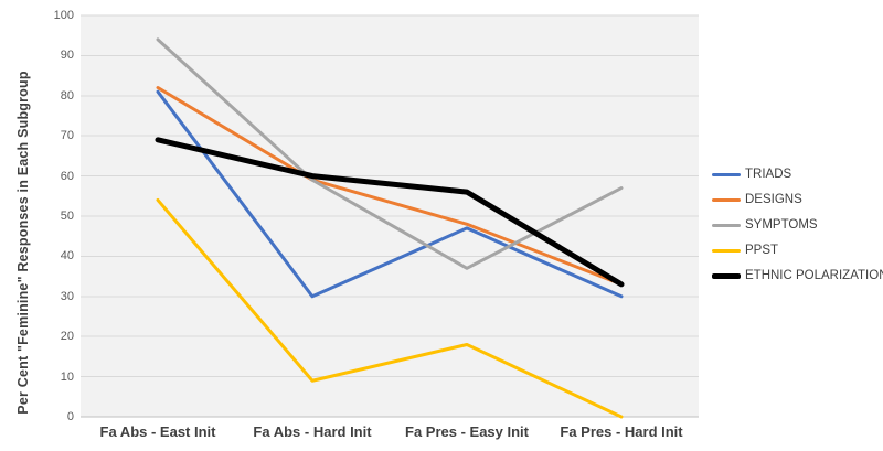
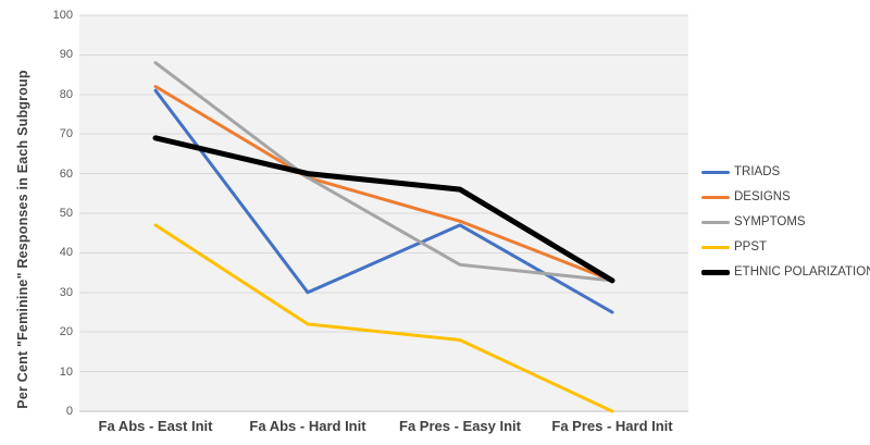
SYMPTOMS/Fa Abs - East Init: 94 -> 88
PPST/Fa Abs - East Init: 54 -> 47
PPST/Fa Abs - Hard Init: 9 -> 22
TRIADS/Fa Pres - Hard Init: 30 -> 25
SYMPTOMS/Fa Pres - Hard Init: 57 -> 33
